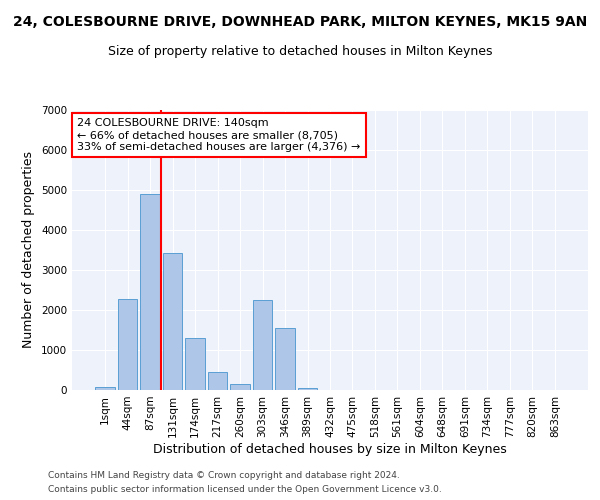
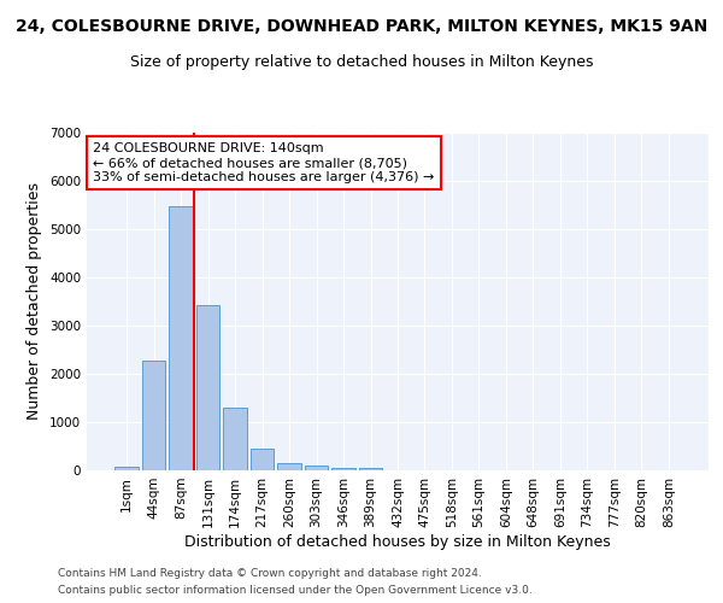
87sqm: 4900 -> 5480
303sqm: 2250 -> 90
346sqm: 1550 -> 60
